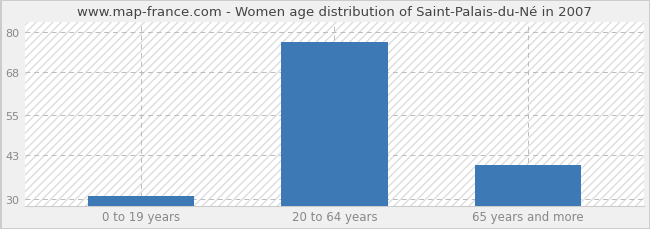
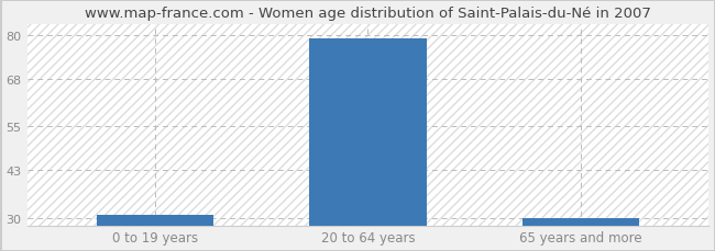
20 to 64 years: 77 -> 79
65 years and more: 40 -> 30
